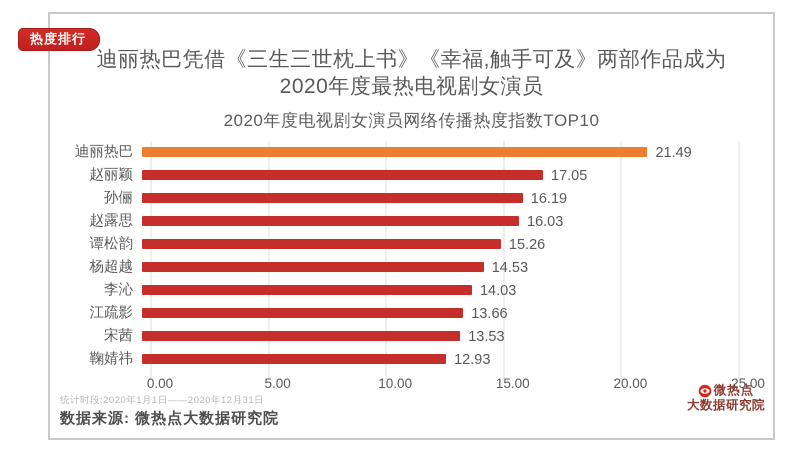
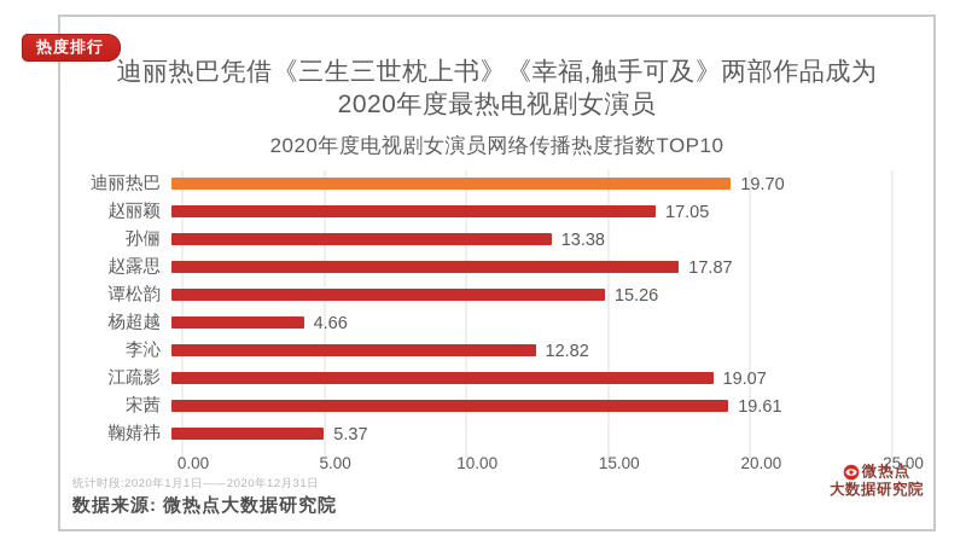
迪丽热巴: 21.49 -> 19.70
孙俪: 16.19 -> 13.38
赵露思: 16.03 -> 17.87
杨超越: 14.53 -> 4.66
李沁: 14.03 -> 12.82
江疏影: 13.66 -> 19.07
宋茜: 13.53 -> 19.61
鞠婧祎: 12.93 -> 5.37
